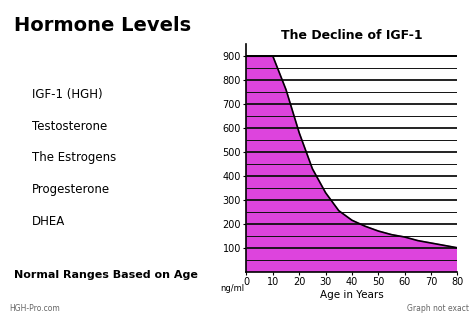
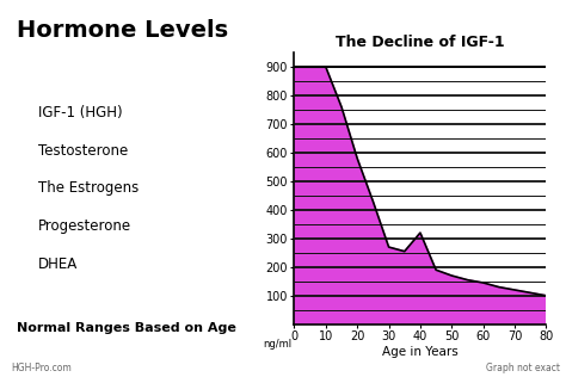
30: 330 -> 270
40: 215 -> 320
